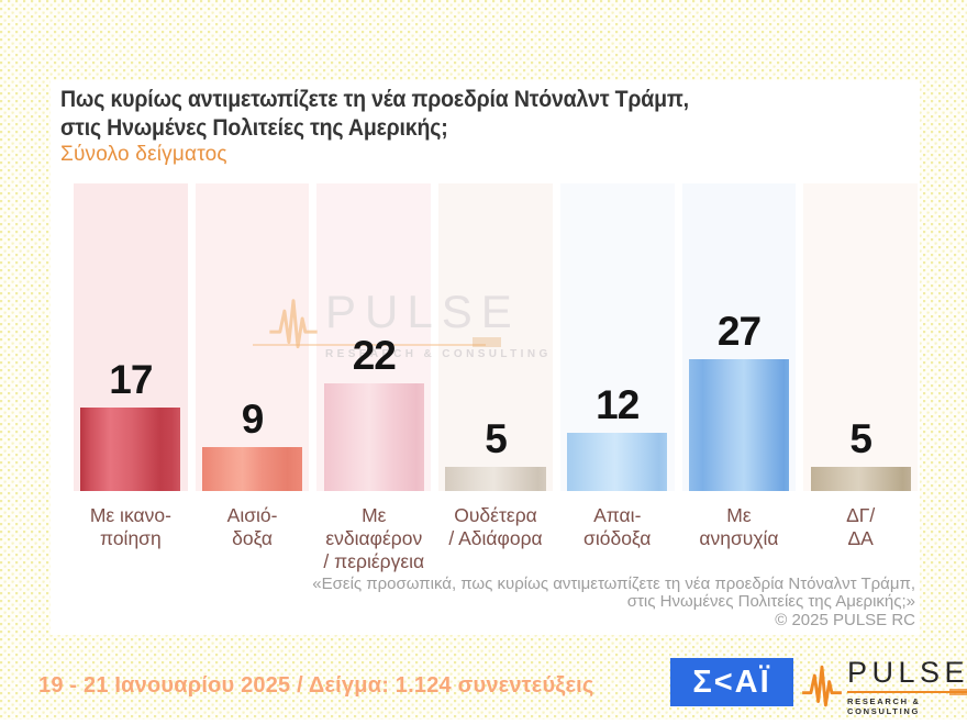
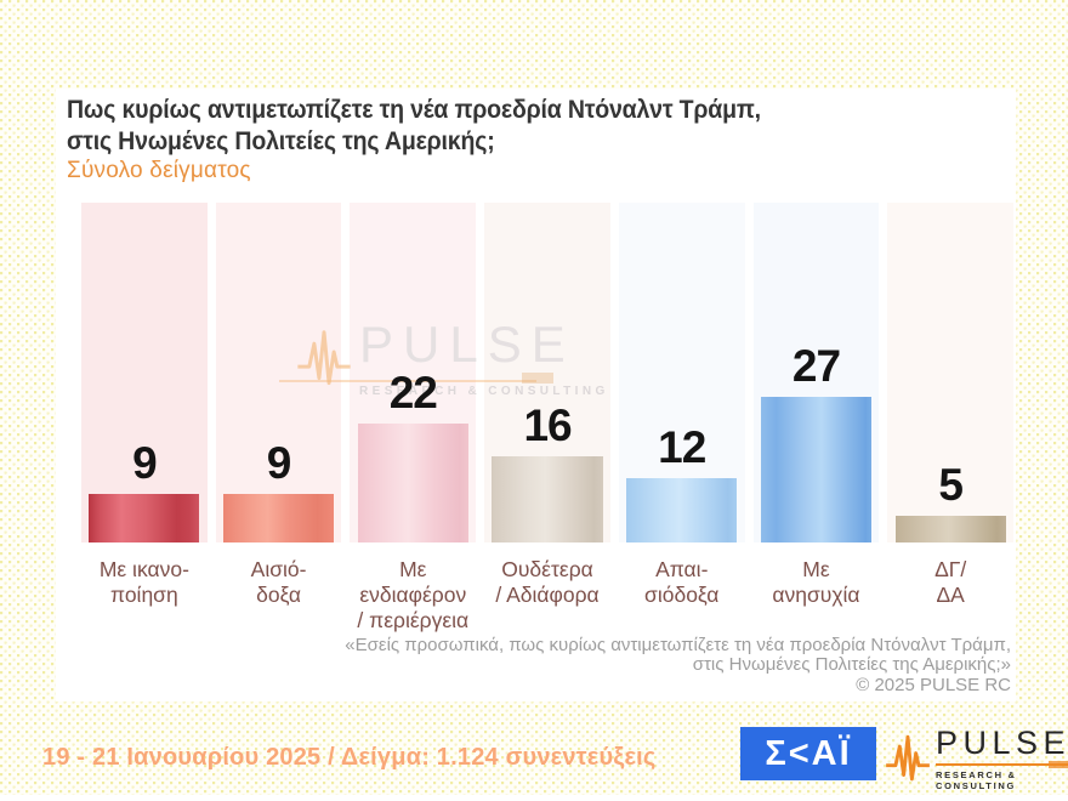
Με ικανο-ποίηση: 17 -> 9
Ουδέτερα / Αδιάφορα: 5 -> 16
